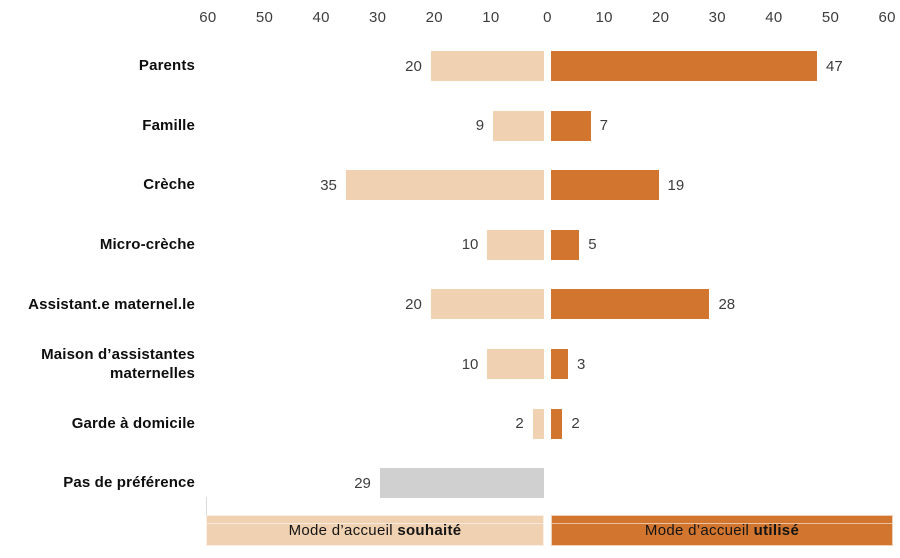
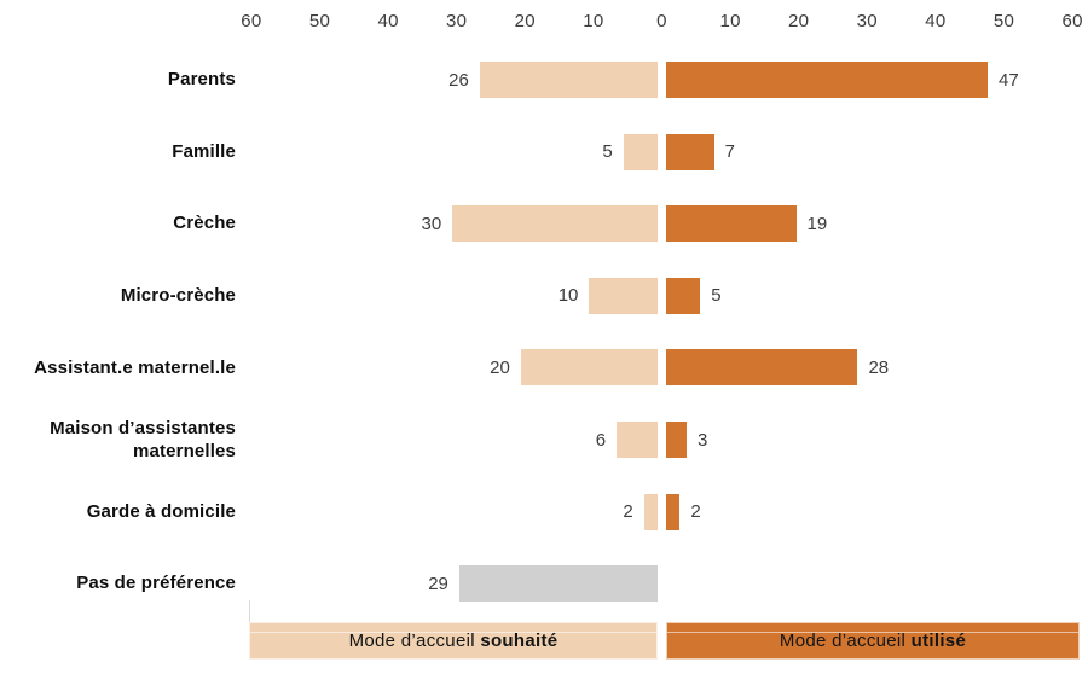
Mode d’accueil souhaité/Parents: 20 -> 26
Mode d’accueil souhaité/Famille: 9 -> 5
Mode d’accueil souhaité/Crèche: 35 -> 30
Mode d’accueil souhaité/Maison d’assistantes maternelles: 10 -> 6
